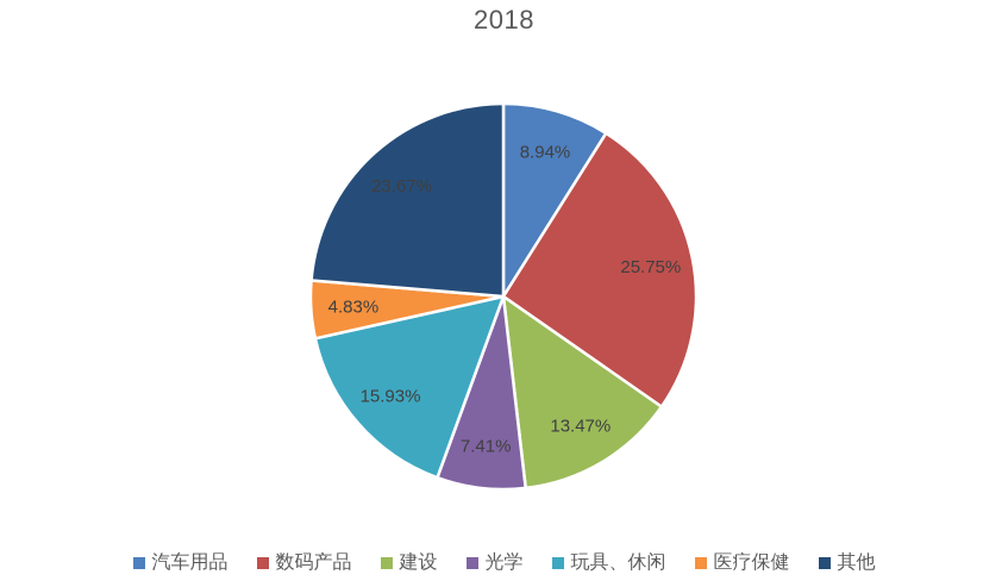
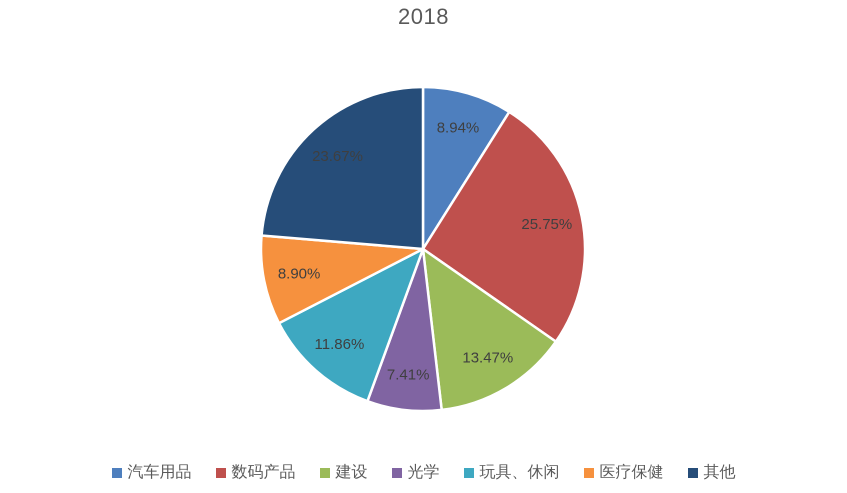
玩具、休闲: 15.93% -> 11.86%
医疗保健: 4.83% -> 8.90%
